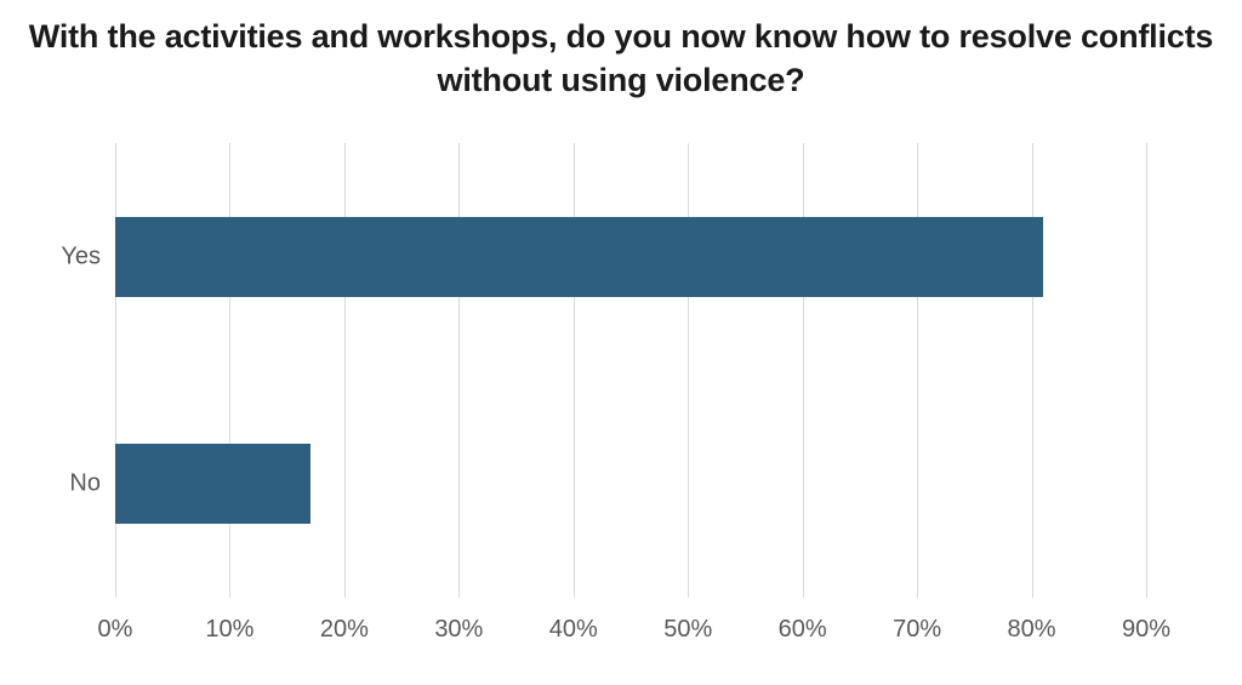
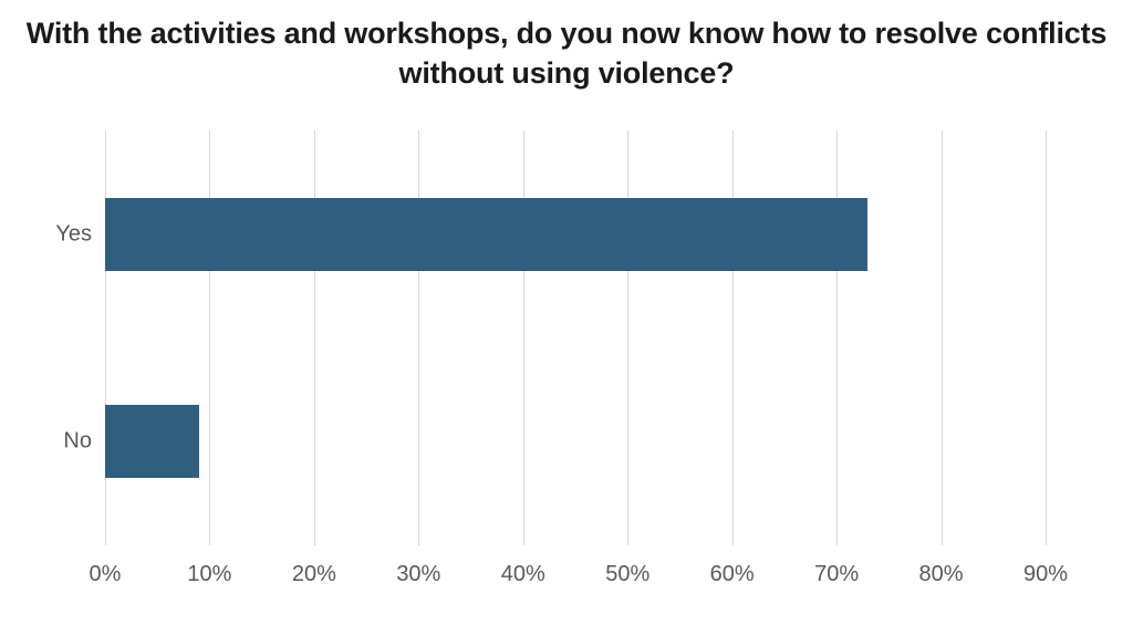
Yes: 81% -> 73%
No: 17% -> 9%
